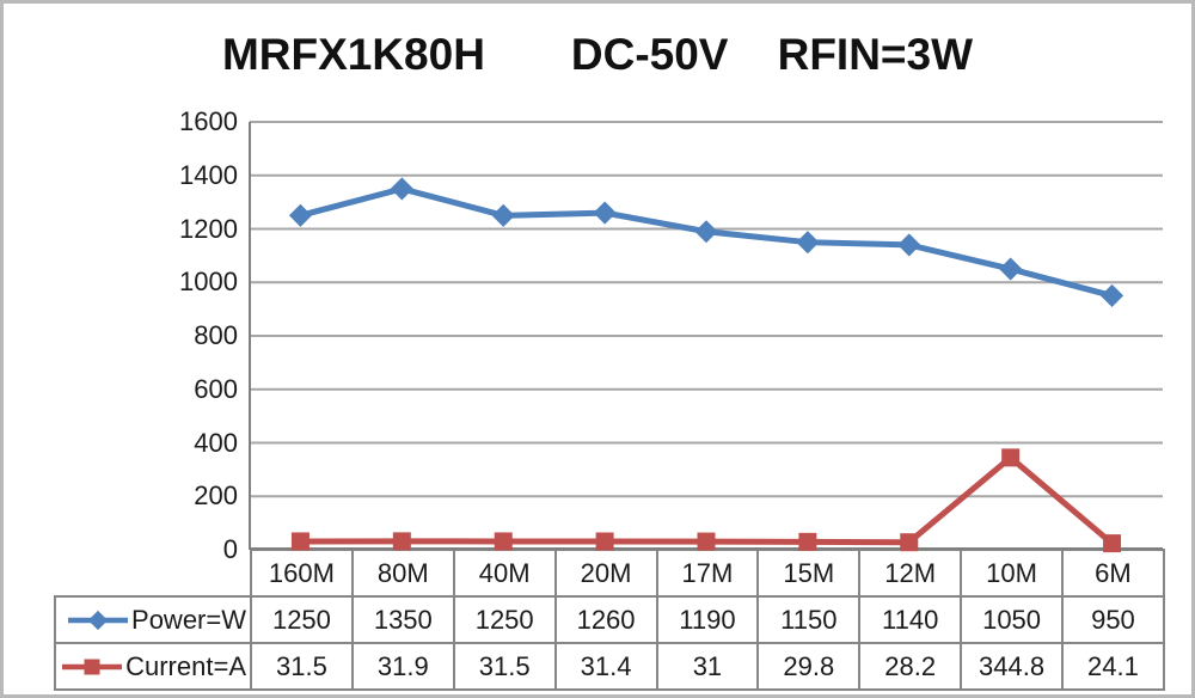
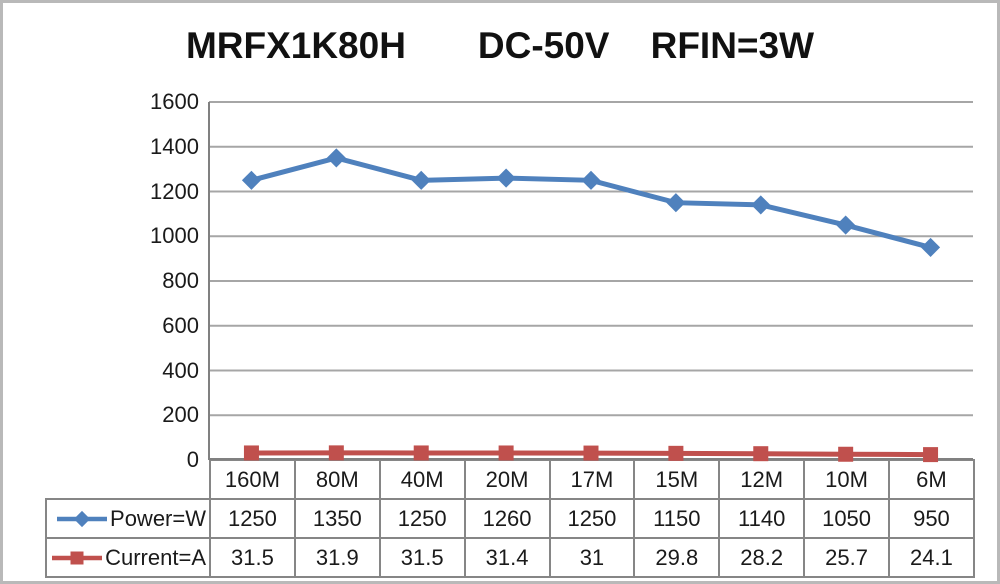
Power=W/17M: 1190 -> 1250
Current=A/10M: 344.8 -> 25.7
